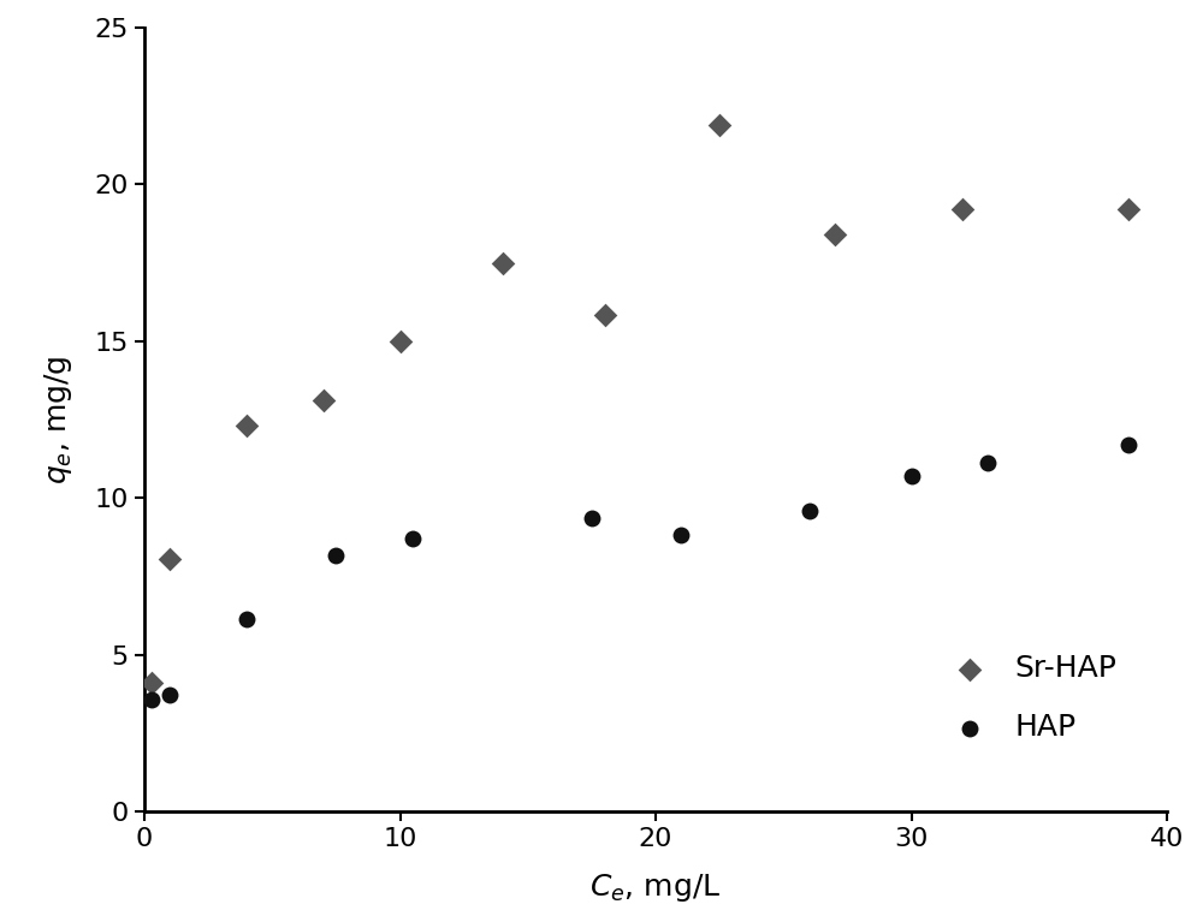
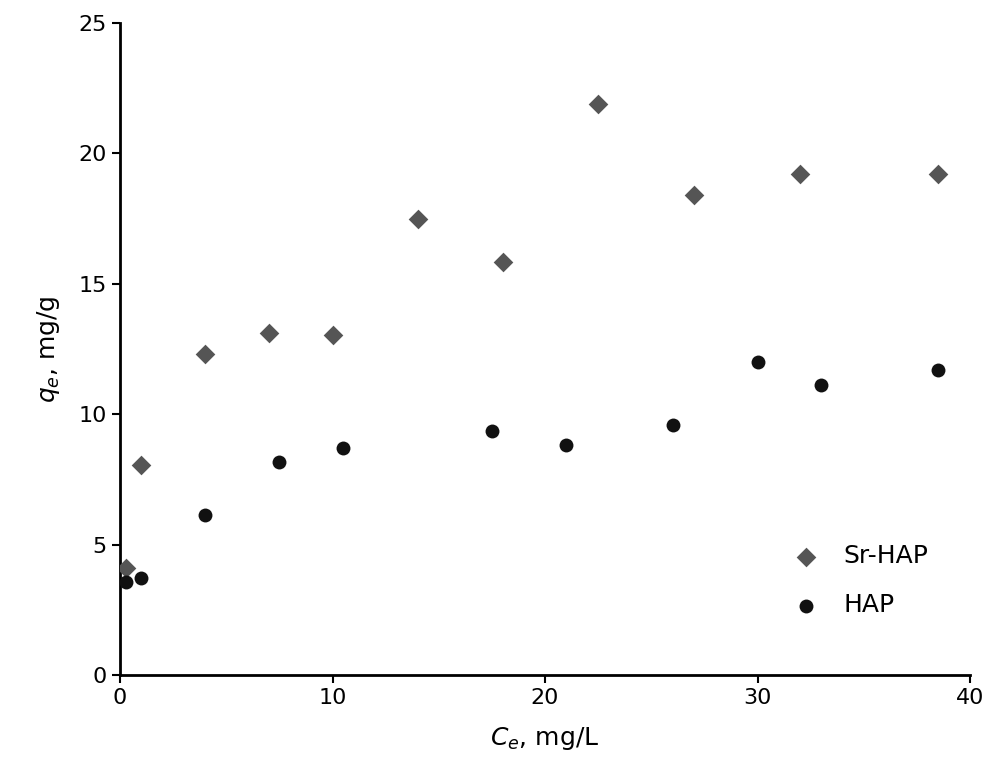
Sr-HAP/10: 15.00 -> 13.05
HAP/30: 10.70 -> 12.00
